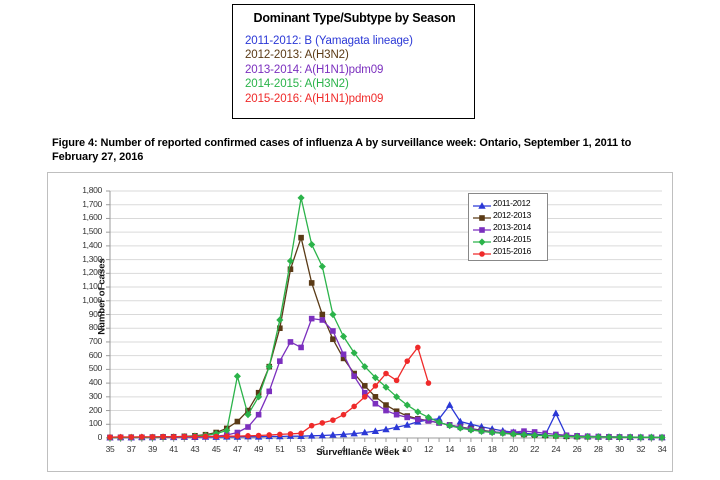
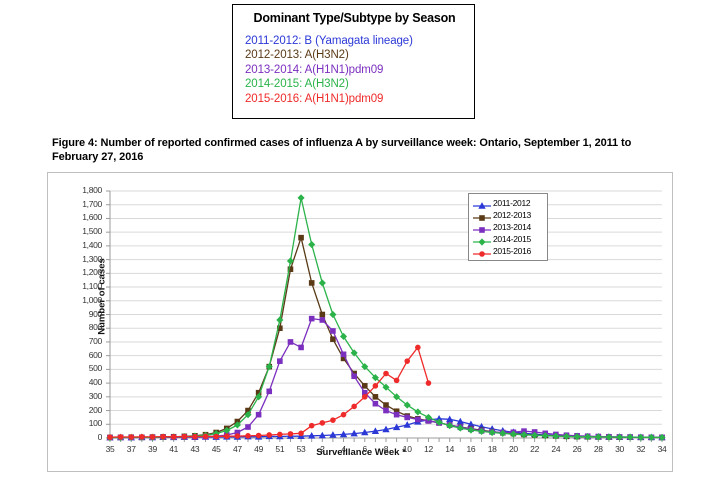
2014-2015/47: 450 -> 100
2014-2015/2: 1250 -> 1130
2011-2012/14: 240 -> 140
2011-2012/24: 180 -> 20
